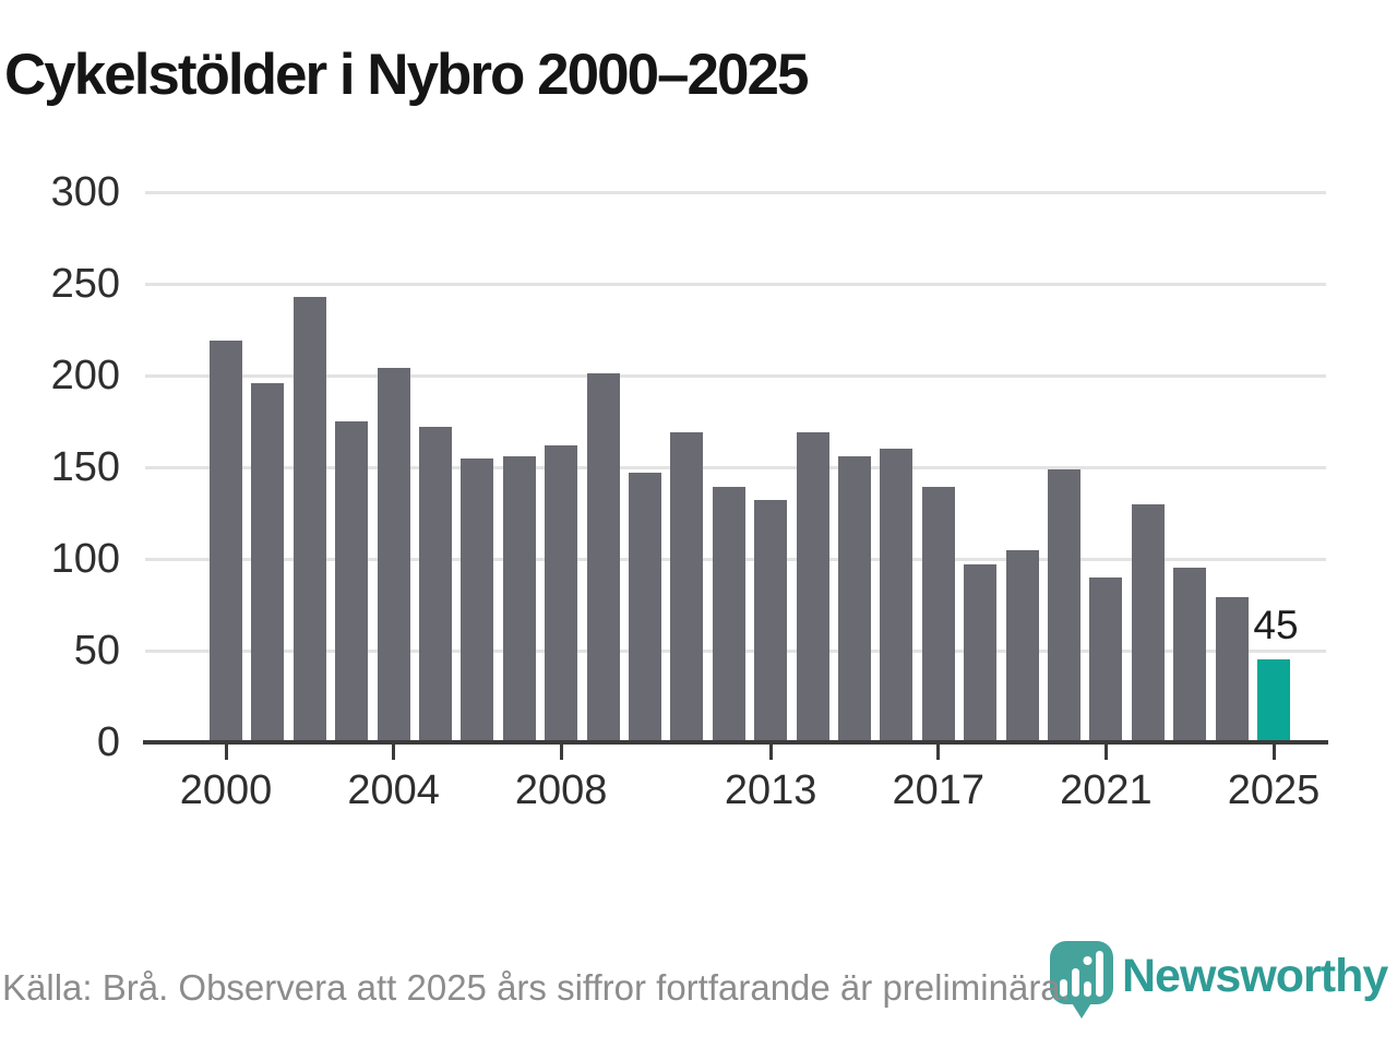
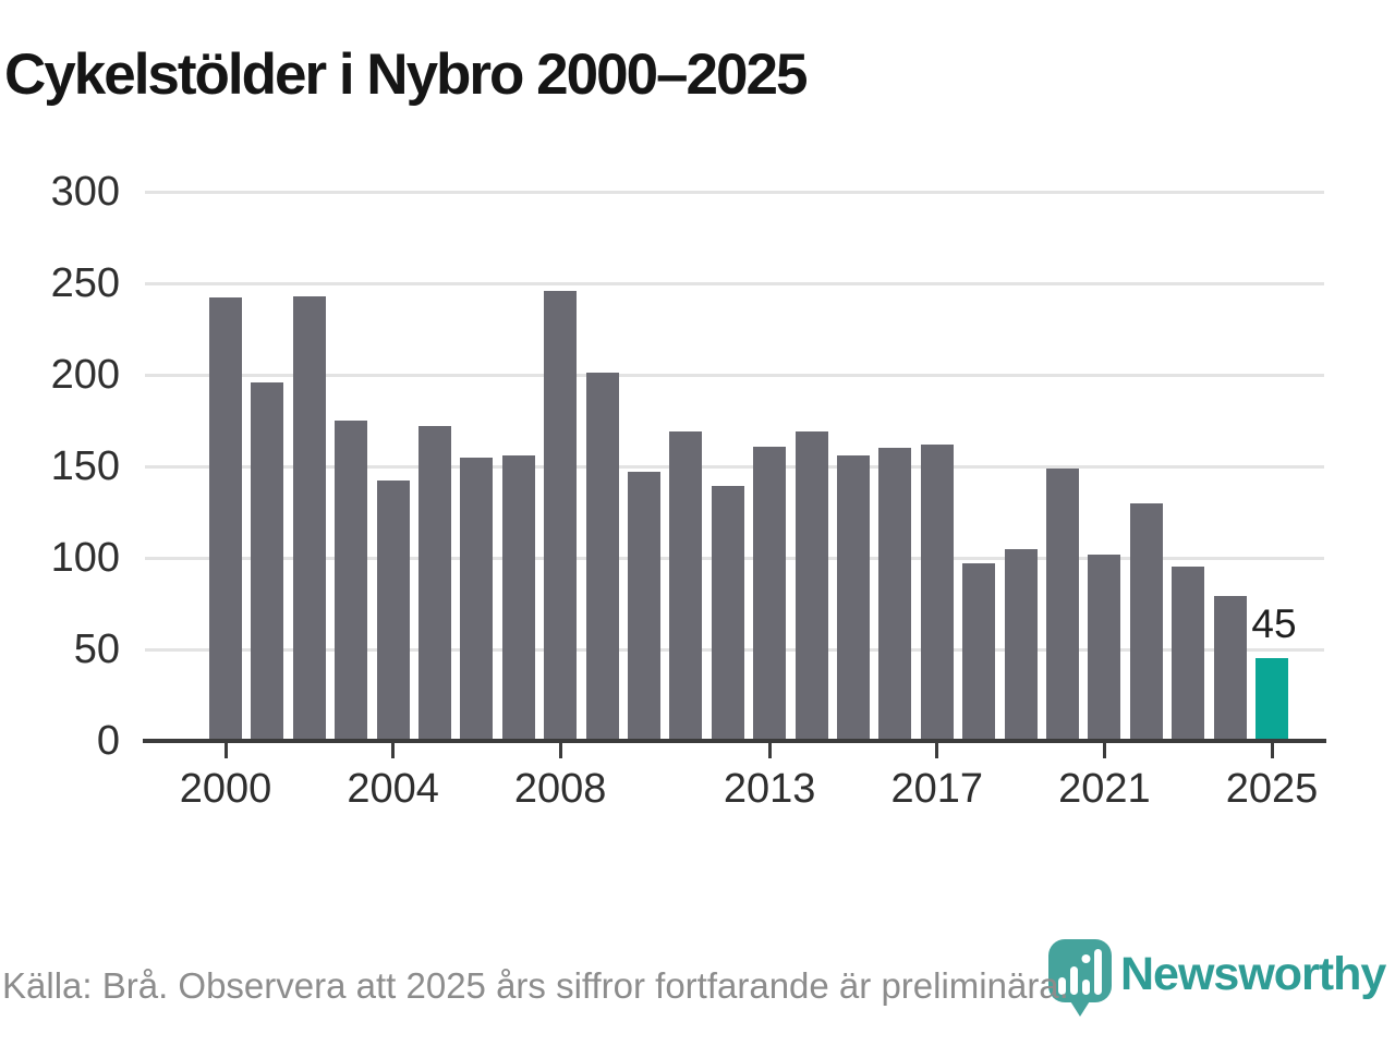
2000: 219 -> 242
2004: 204 -> 142
2008: 162 -> 246
2013: 132 -> 161
2017: 139 -> 162
2021: 90 -> 102
